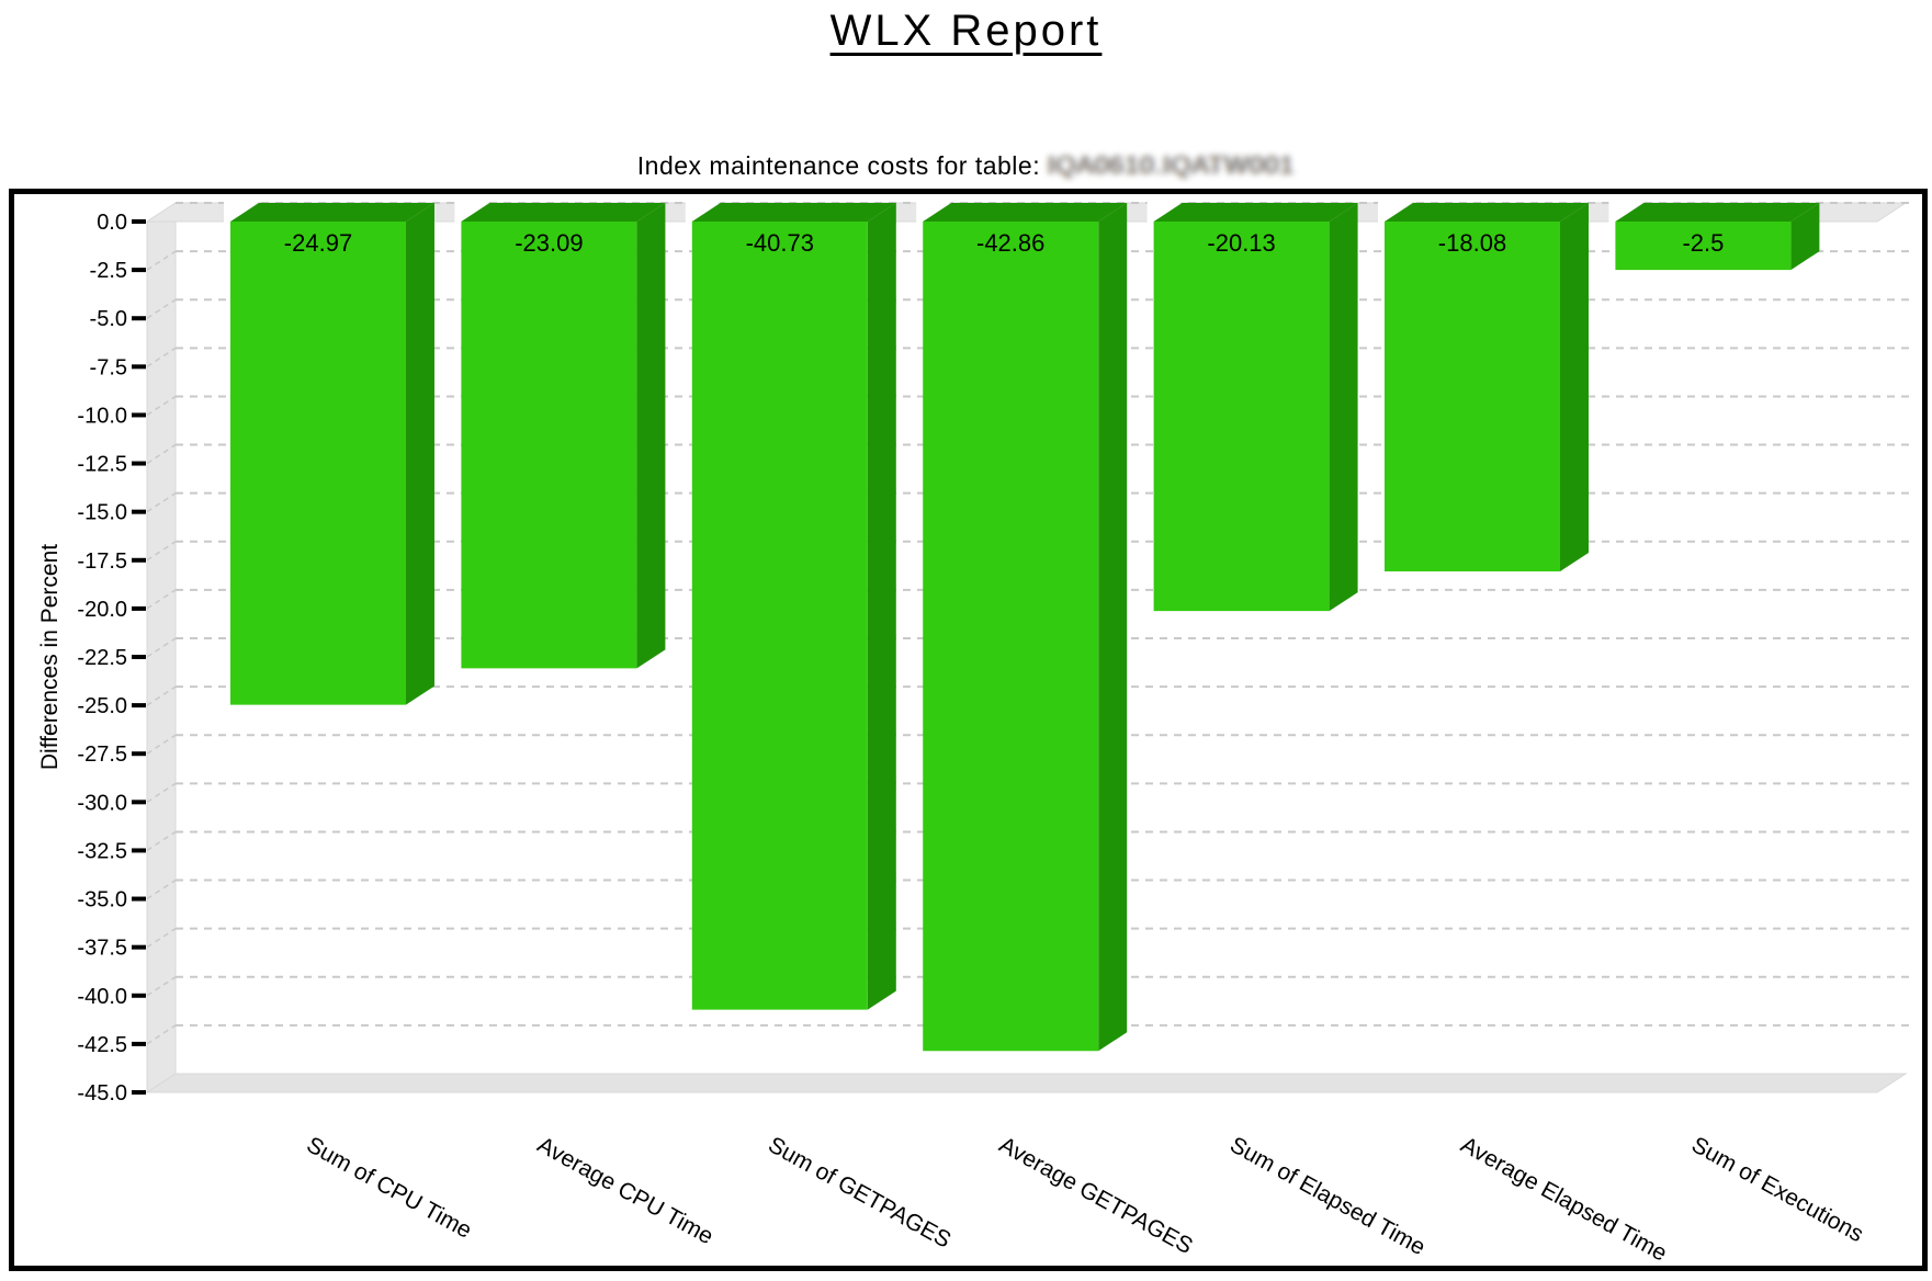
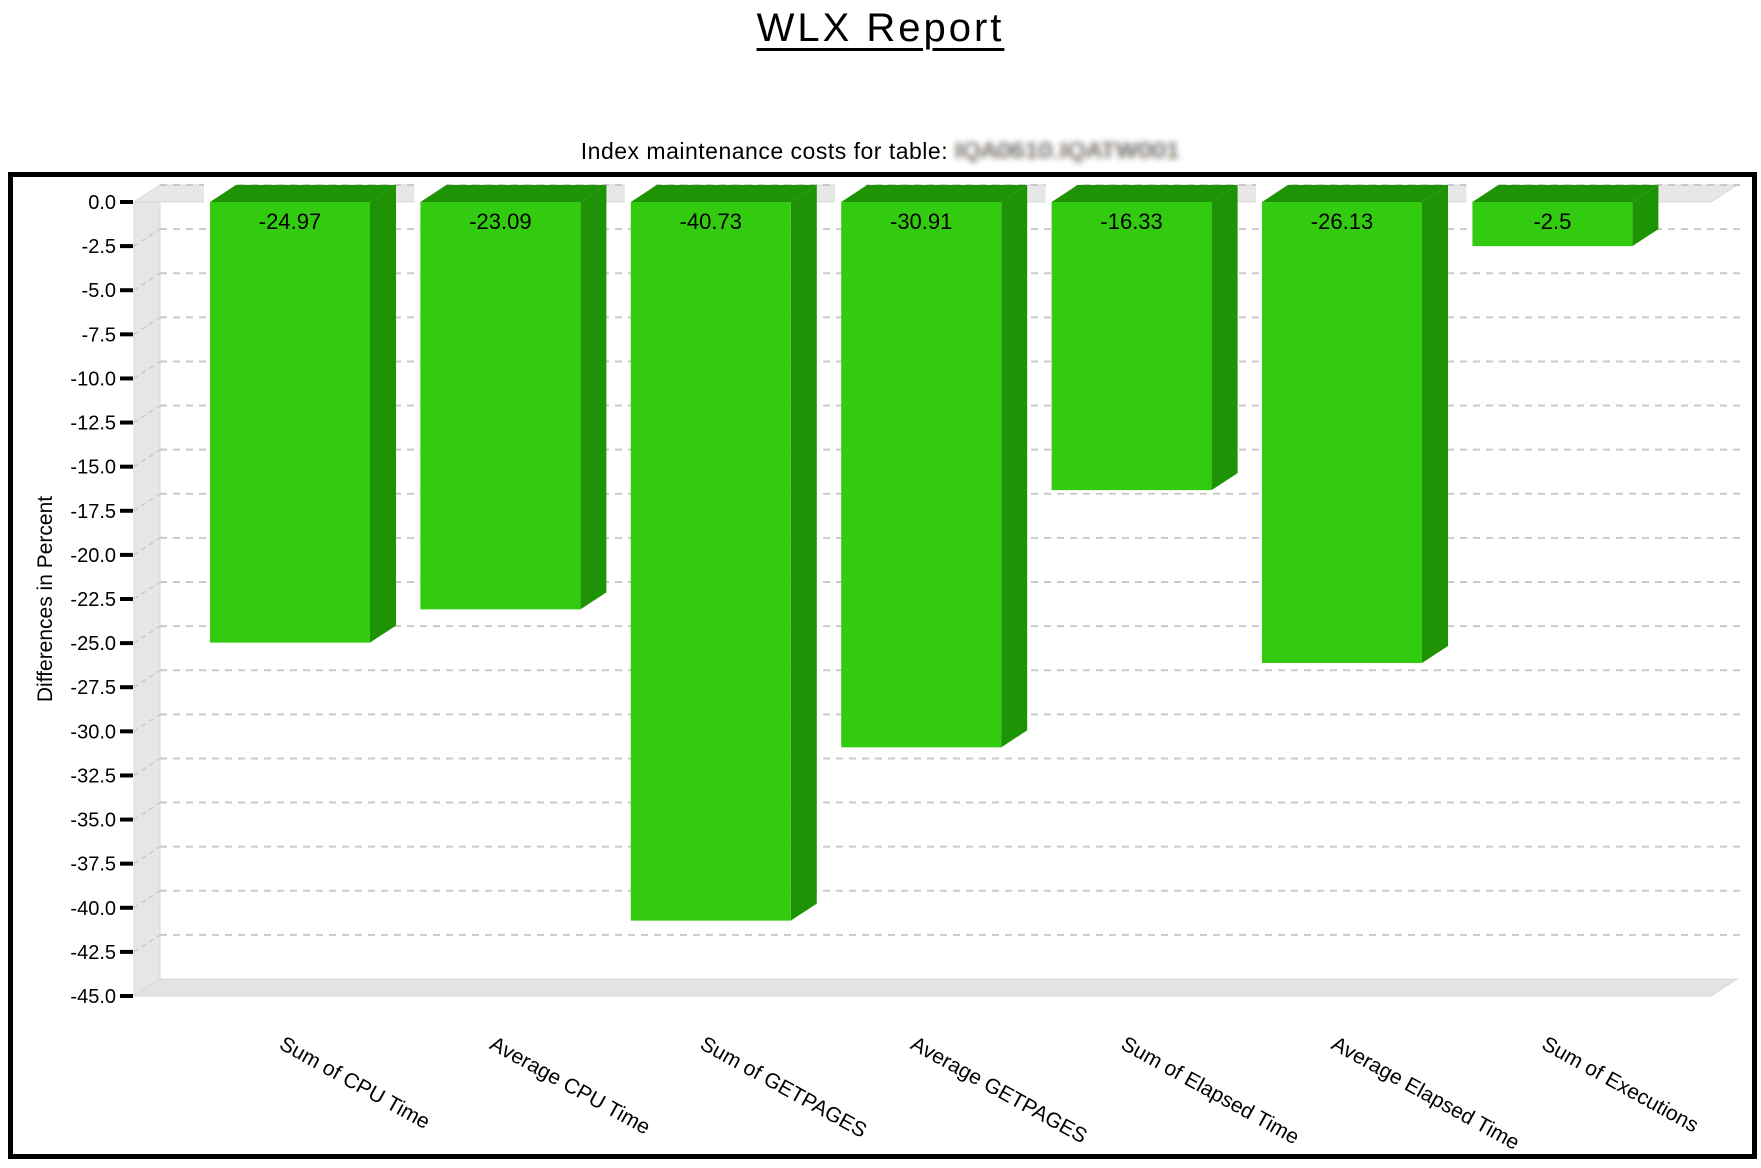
Average GETPAGES: -42.86 -> -30.91
Sum of Elapsed Time: -20.13 -> -16.33
Average Elapsed Time: -18.08 -> -26.13
